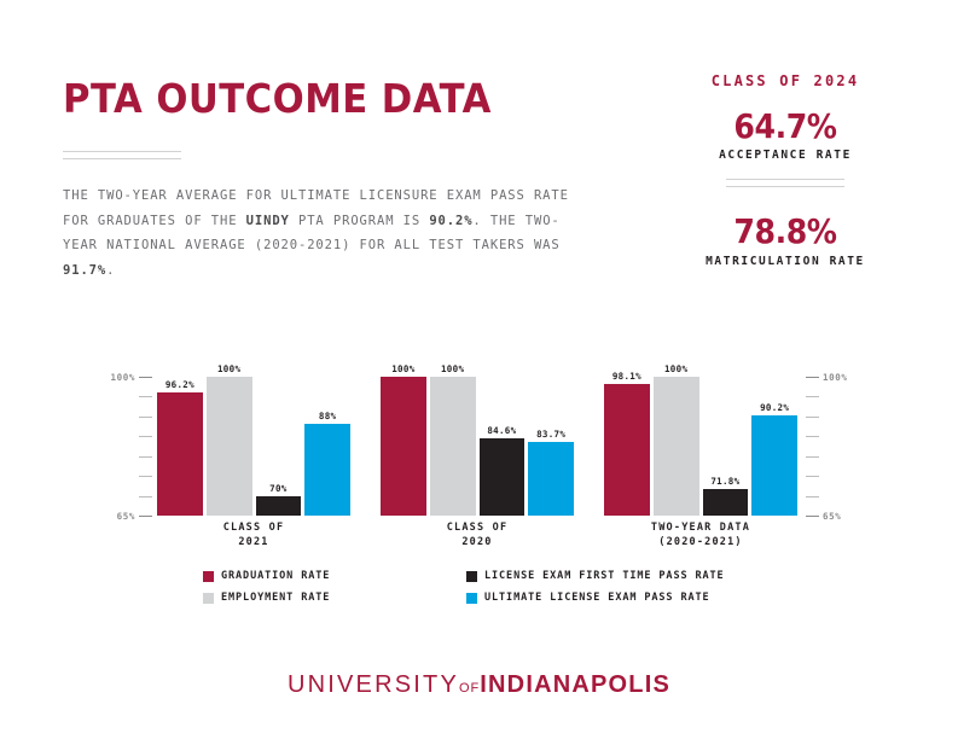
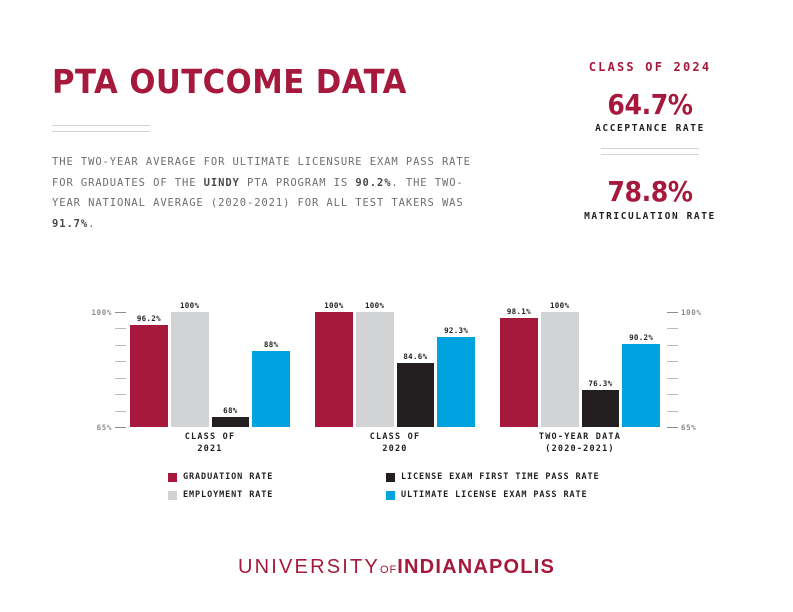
LICENSE EXAM FIRST TIME PASS RATE/CLASS OF 2021: 70% -> 68%
ULTIMATE LICENSE EXAM PASS RATE/CLASS OF 2020: 83.7% -> 92.3%
LICENSE EXAM FIRST TIME PASS RATE/TWO-YEAR DATA (2020-2021): 71.8% -> 76.3%
